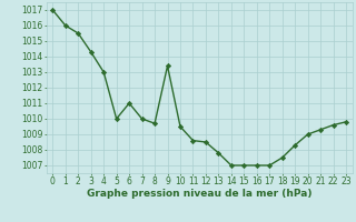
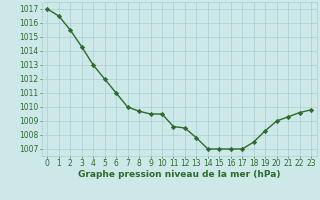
1: 1016.0 -> 1016.5
5: 1010.0 -> 1012.0
9: 1013.4 -> 1009.5
